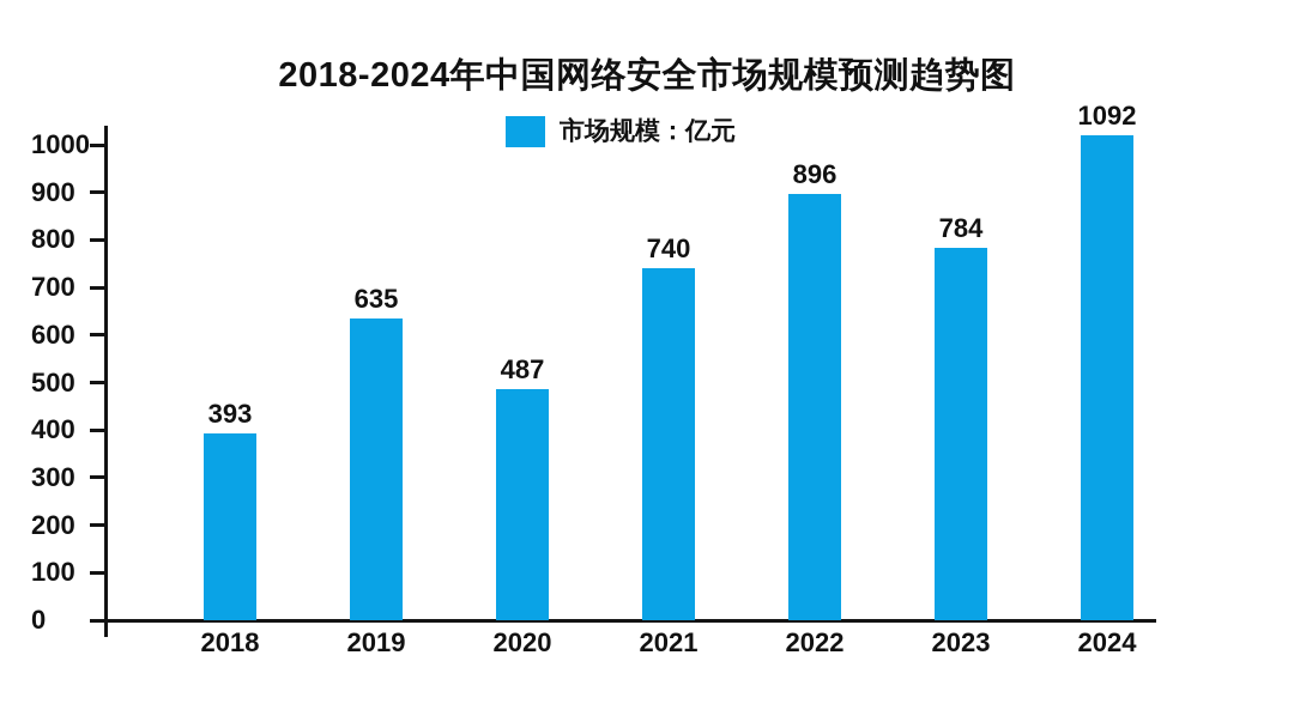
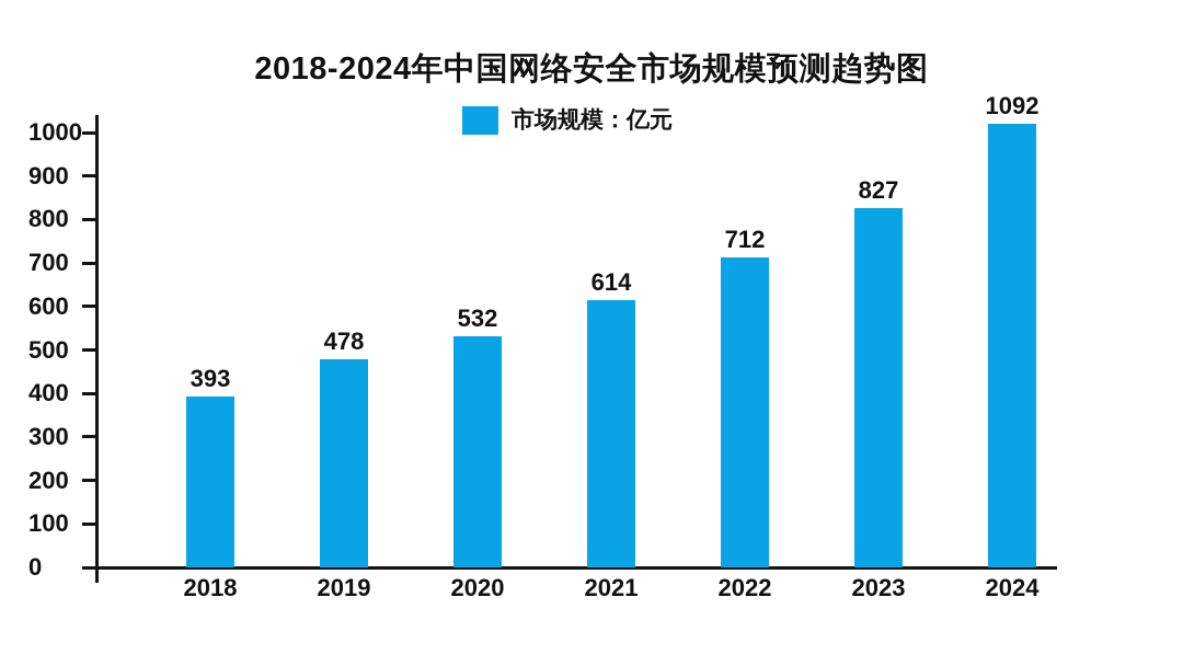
2019: 635 -> 478
2020: 487 -> 532
2021: 740 -> 614
2022: 896 -> 712
2023: 784 -> 827
